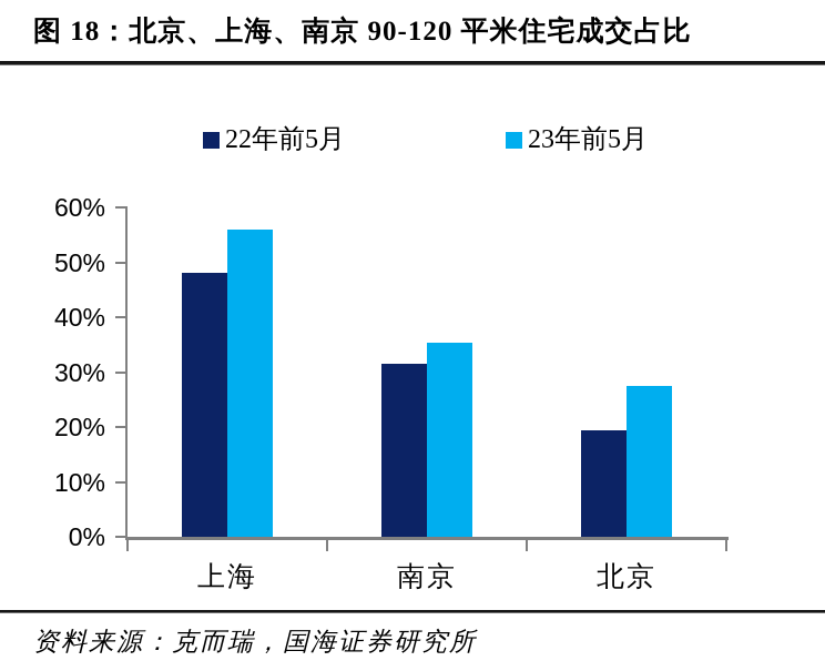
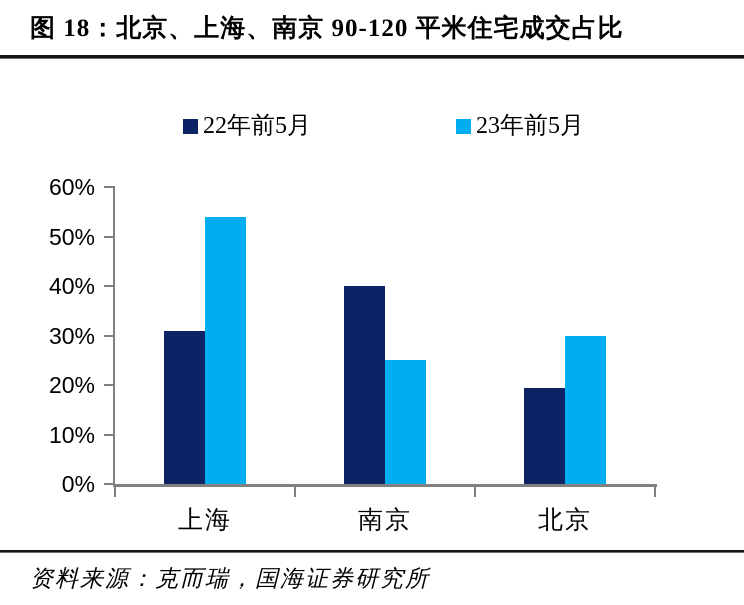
22年前5月/上海: 48% -> 31%
23年前5月/上海: 56% -> 54%
22年前5月/南京: 32% -> 40%
23年前5月/南京: 35% -> 25%
23年前5月/北京: 28% -> 30%
